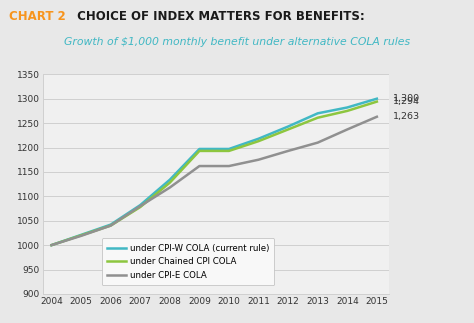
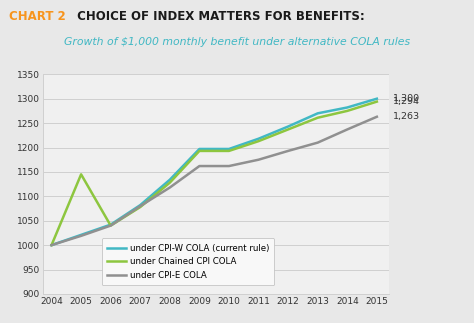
under Chained CPI COLA/2005: 1020 -> 1145
